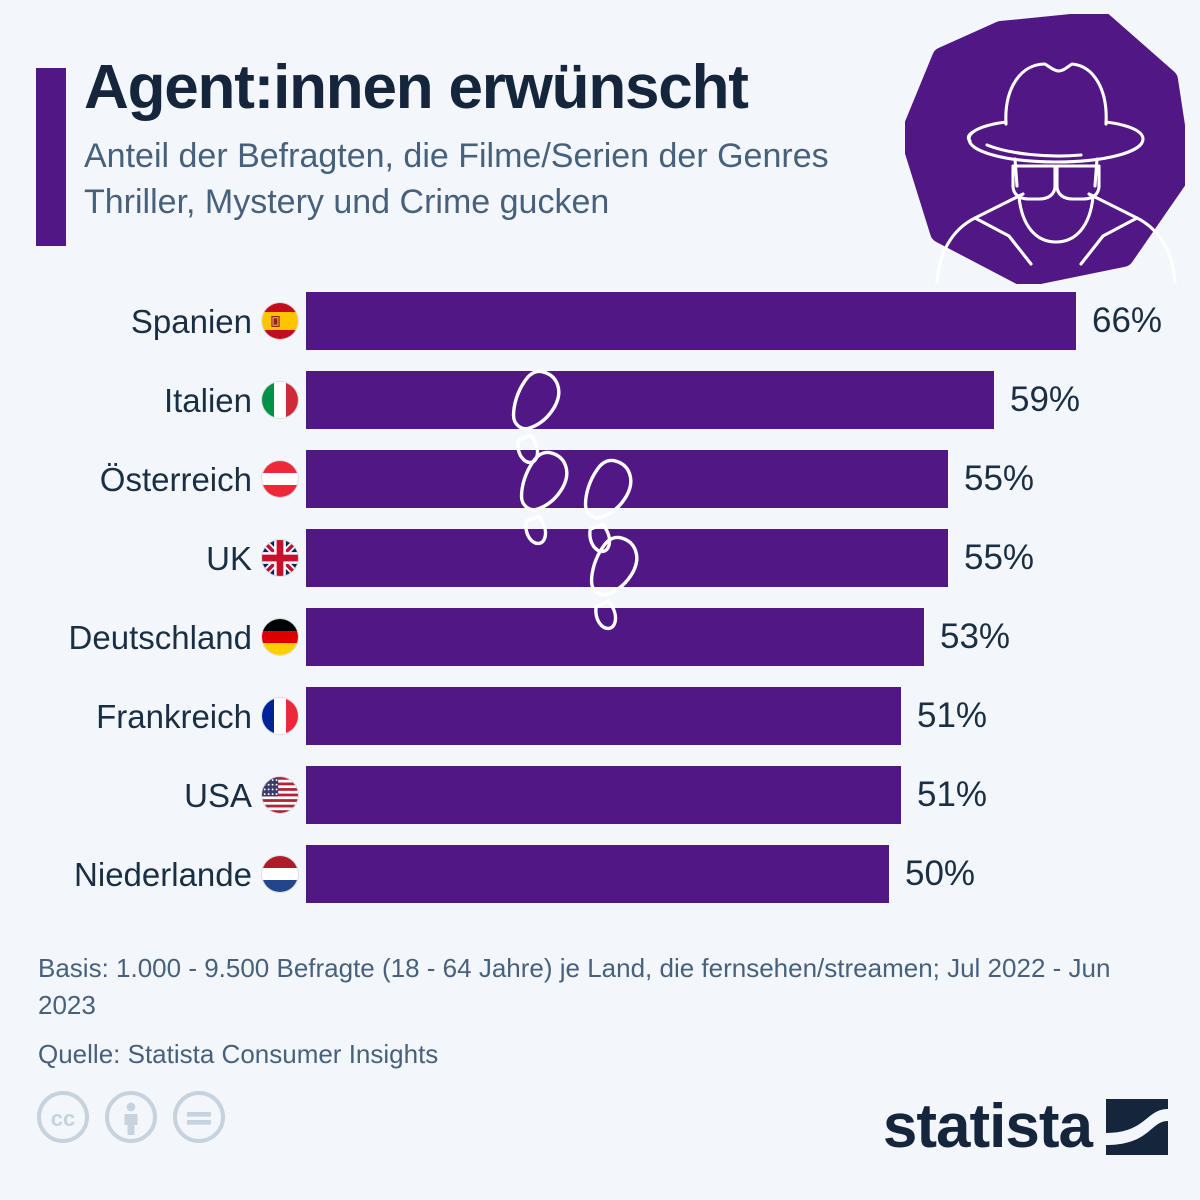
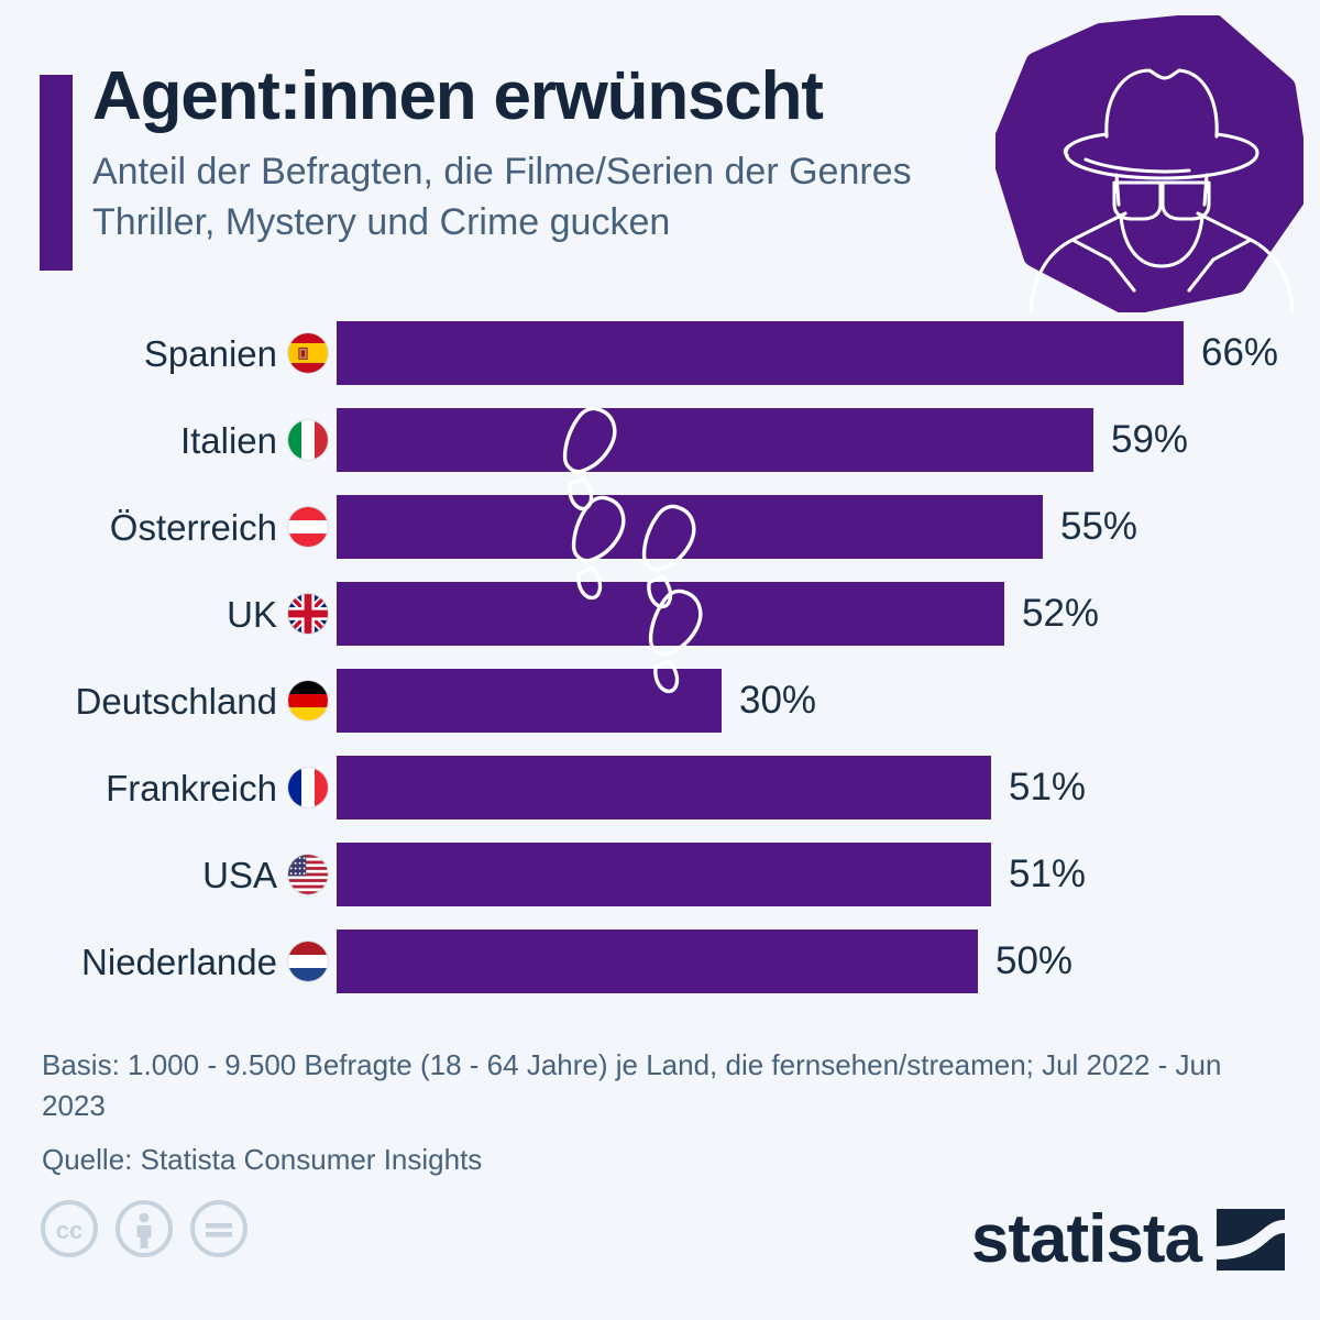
UK: 55% -> 52%
Deutschland: 53% -> 30%
